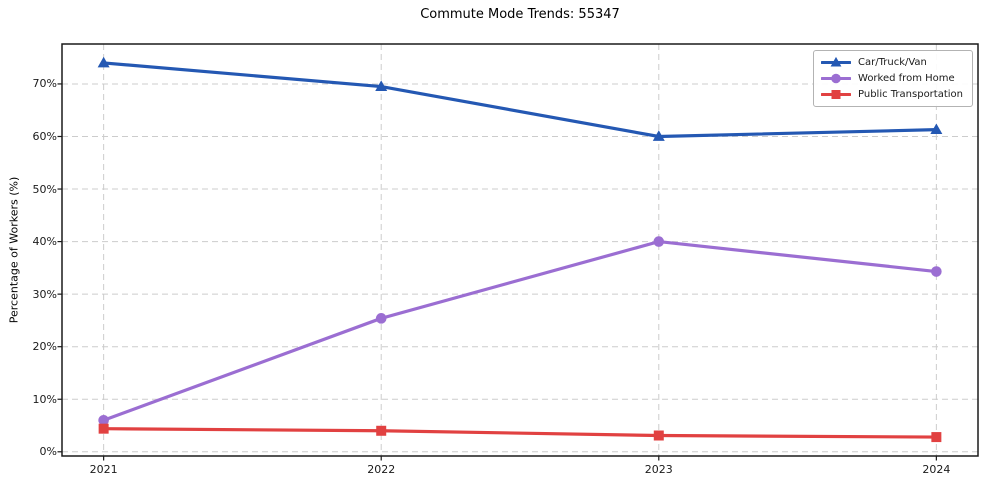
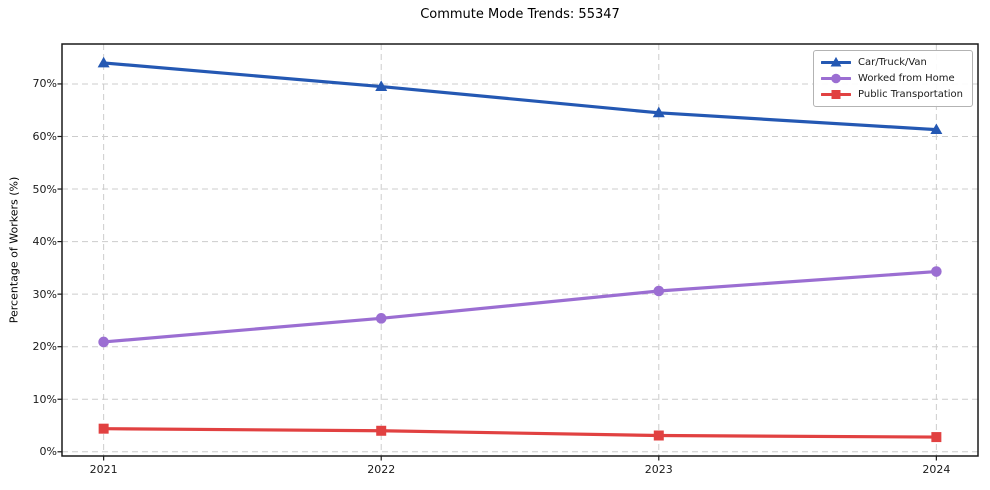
Worked from Home/2021: 6% -> 21%
Car/Truck/Van/2023: 60% -> 64%
Worked from Home/2023: 40% -> 31%
